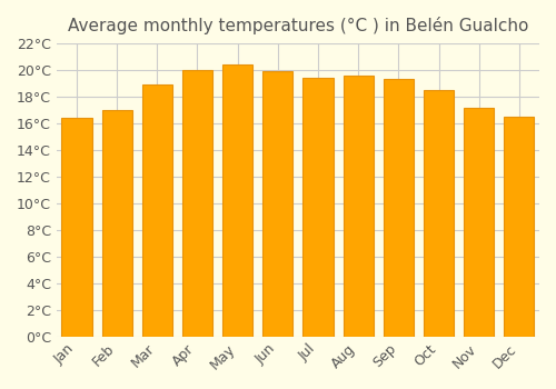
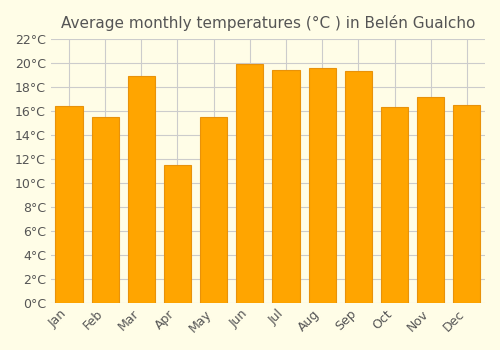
Feb: 17.0°C -> 15.5°C
Apr: 20.0°C -> 11.5°C
May: 20.4°C -> 15.5°C
Oct: 18.5°C -> 16.3°C
